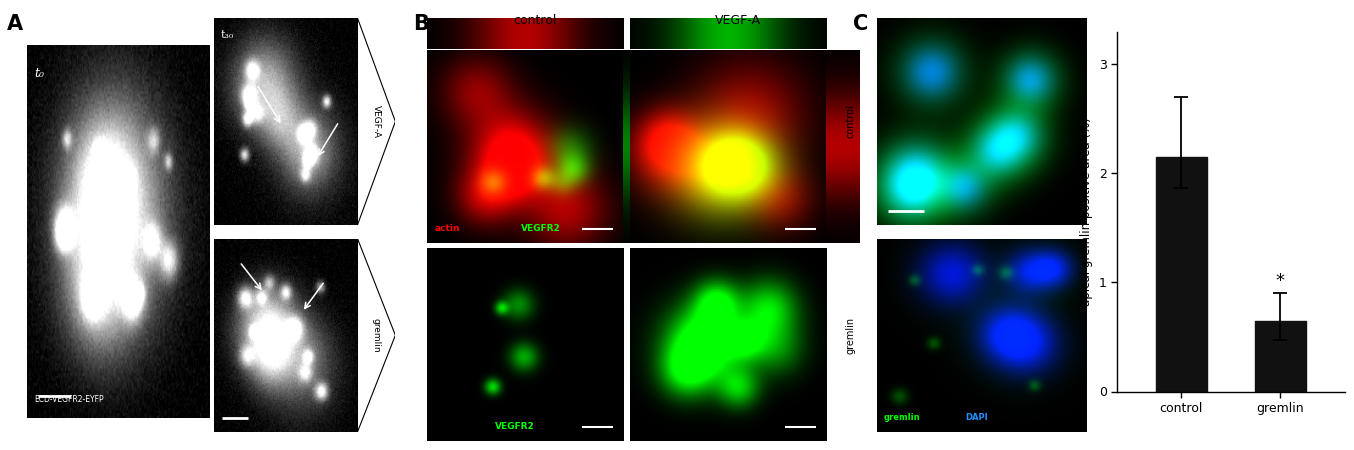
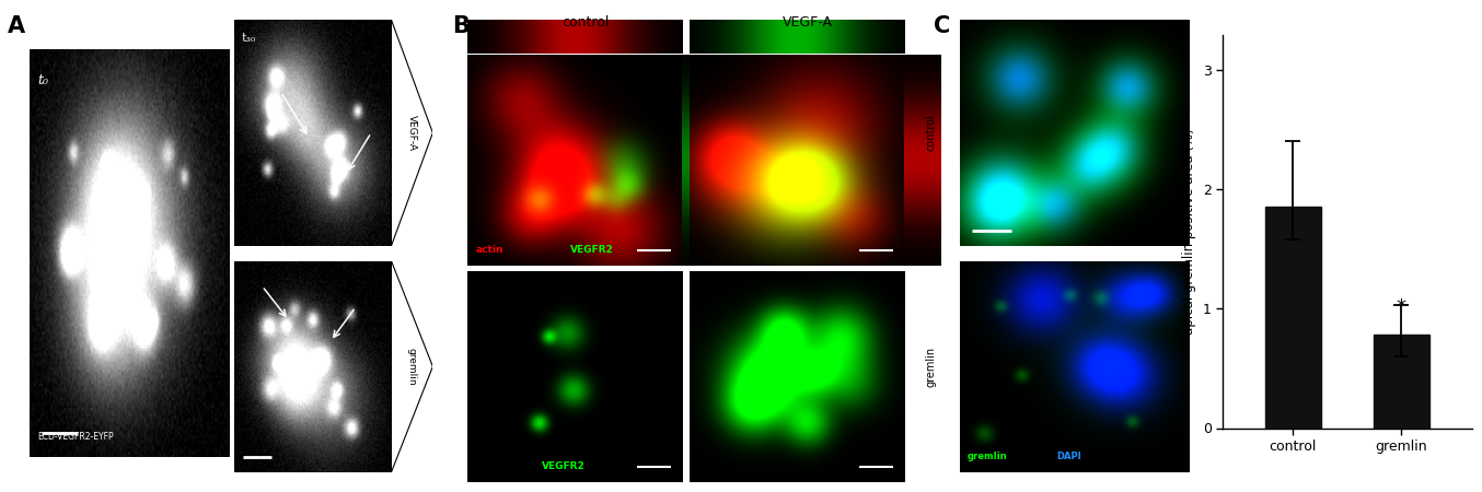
control: 2.15 -> 1.86
gremlin: 0.65 -> 0.78
